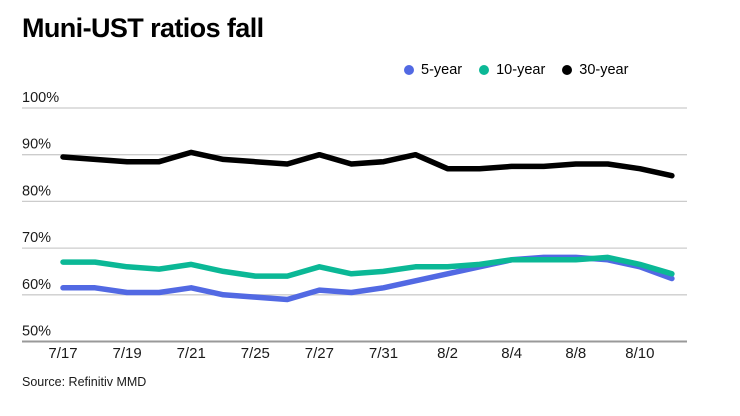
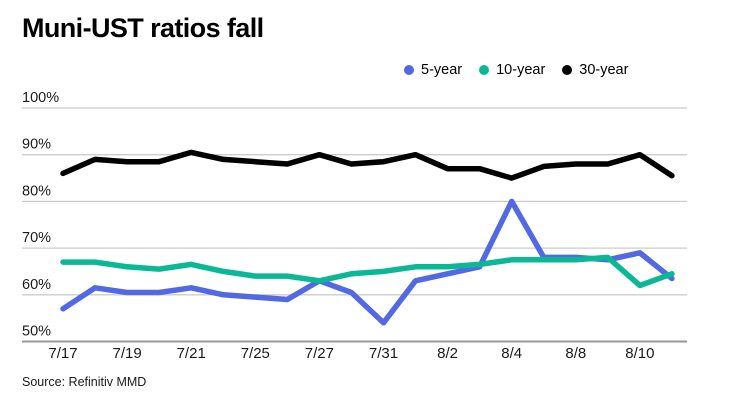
5-year/7/17: 62% -> 57%
30-year/7/17: 90% -> 86%
5-year/7/27: 61% -> 63%
10-year/7/27: 66% -> 63%
5-year/7/31: 62% -> 54%
5-year/8/4: 68% -> 80%
30-year/8/4: 88% -> 85%
5-year/8/10: 66% -> 69%
10-year/8/10: 66% -> 62%
30-year/8/10: 87% -> 90%
